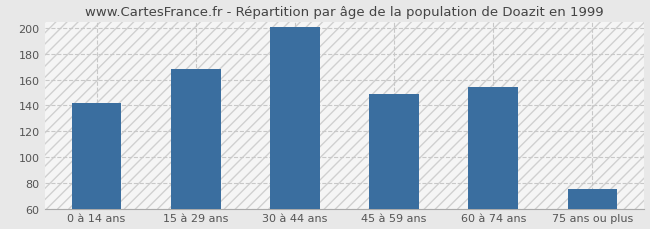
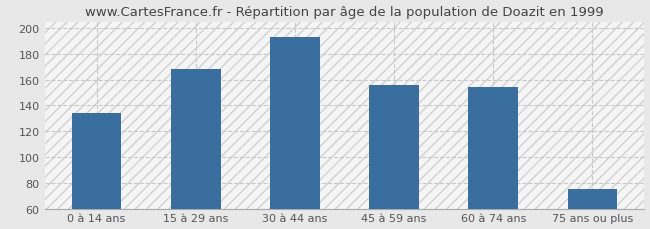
0 à 14 ans: 142 -> 134
30 à 44 ans: 201 -> 193
45 à 59 ans: 149 -> 156
